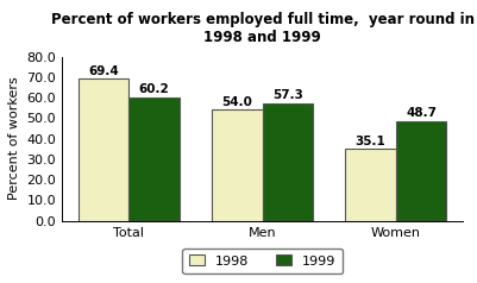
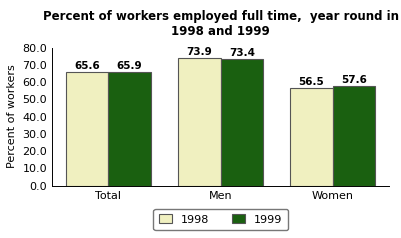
1998/Total: 69.4 -> 65.6
1999/Total: 60.2 -> 65.9
1998/Men: 54.0 -> 73.9
1999/Men: 57.3 -> 73.4
1998/Women: 35.1 -> 56.5
1999/Women: 48.7 -> 57.6
